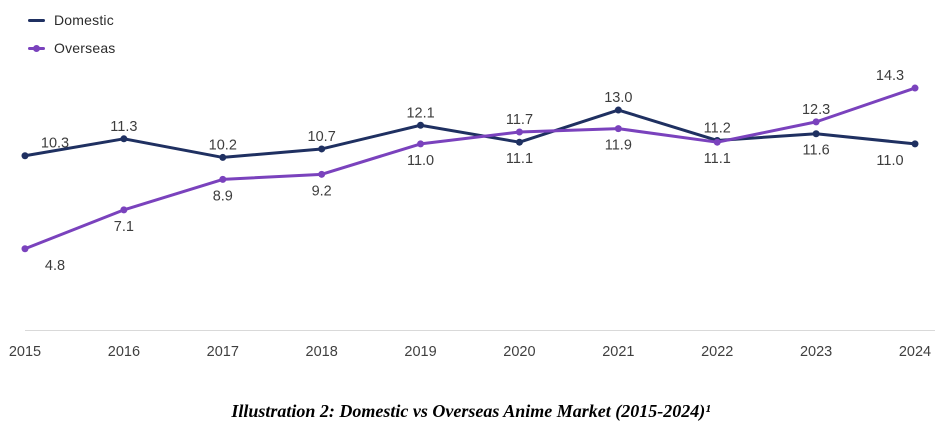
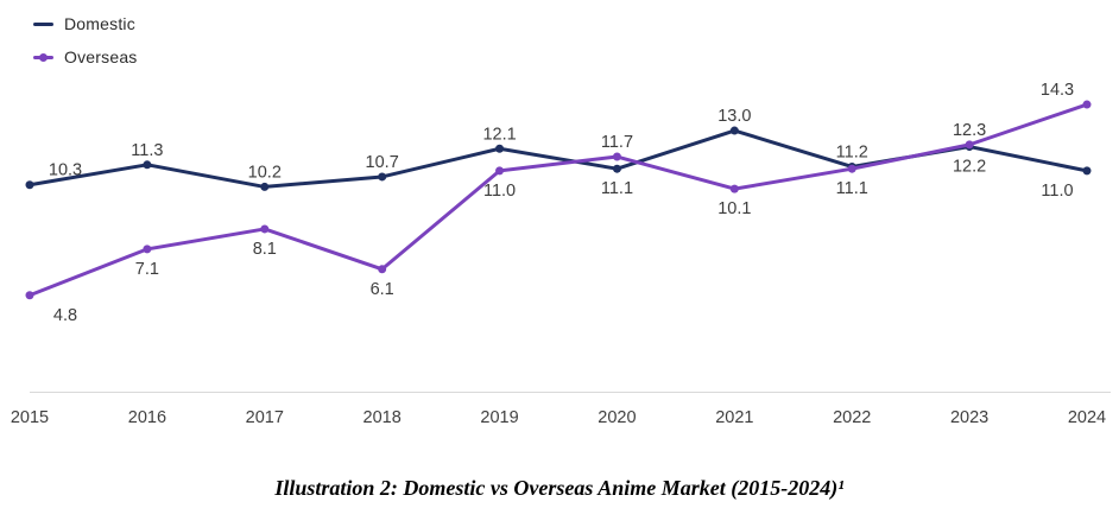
Overseas/2017: 8.9 -> 8.1
Overseas/2018: 9.2 -> 6.1
Overseas/2021: 11.9 -> 10.1
Domestic/2023: 11.6 -> 12.2
